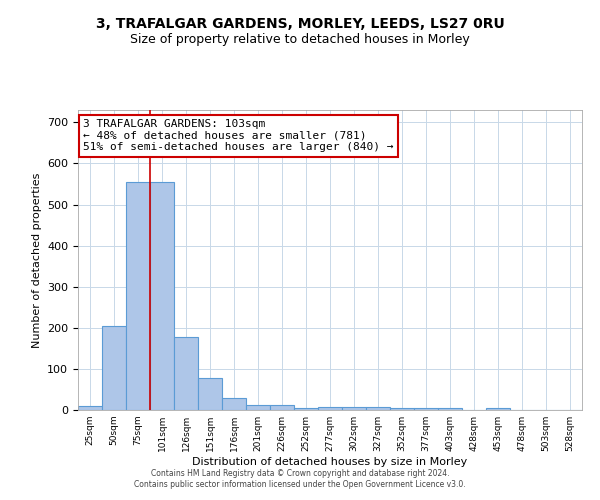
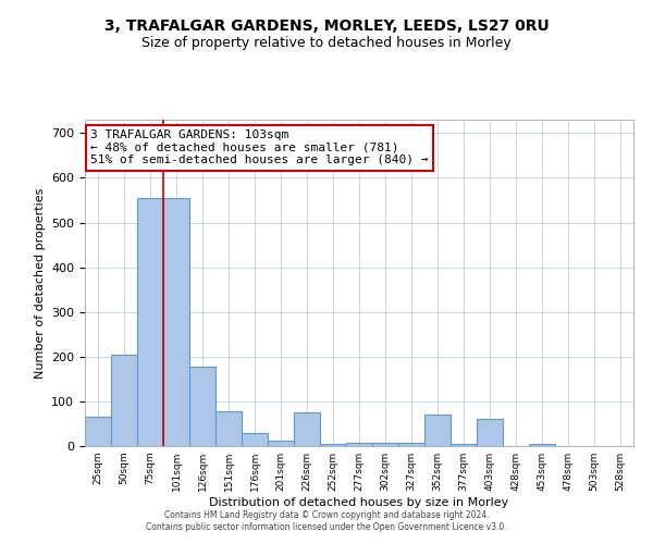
25sqm: 10 -> 65
226sqm: 12 -> 75
352sqm: 5 -> 70
403sqm: 5 -> 60
